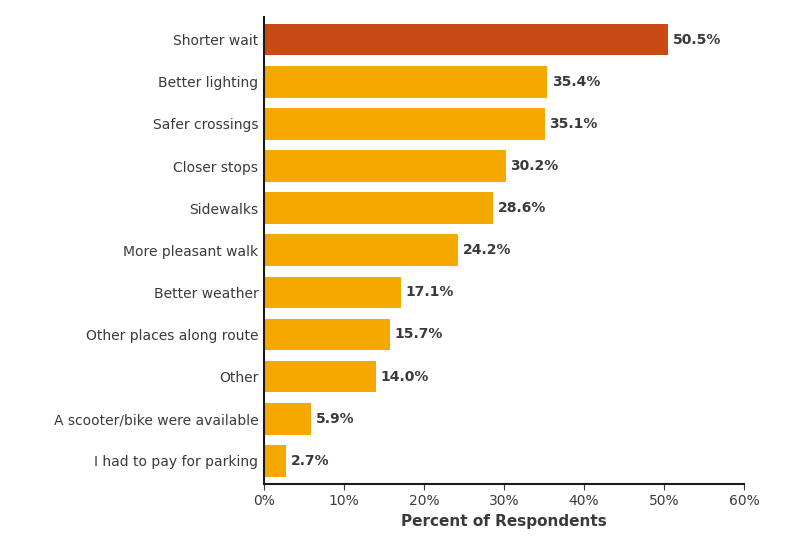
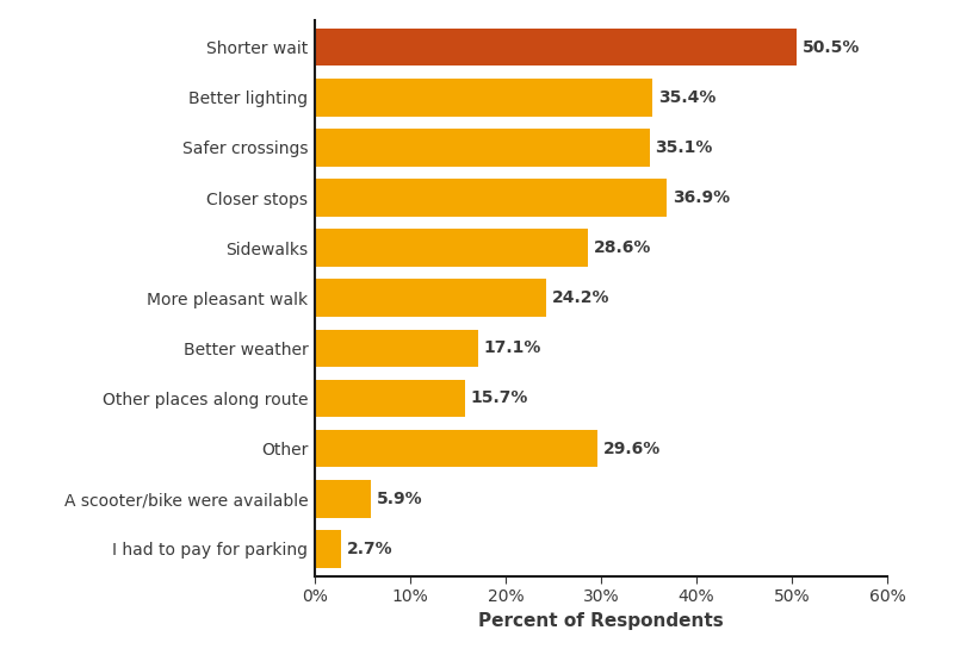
Closer stops: 30.2% -> 36.9%
Other: 14.0% -> 29.6%
